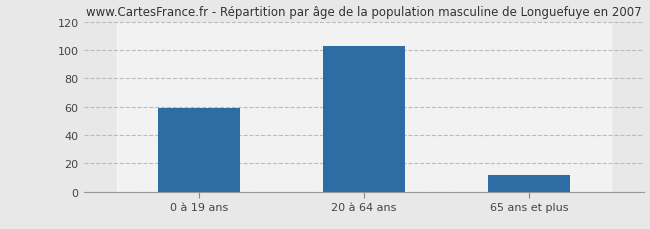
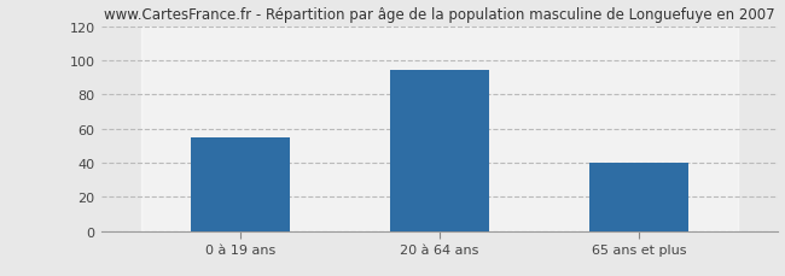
0 à 19 ans: 59 -> 55
20 à 64 ans: 103 -> 94
65 ans et plus: 12 -> 40
